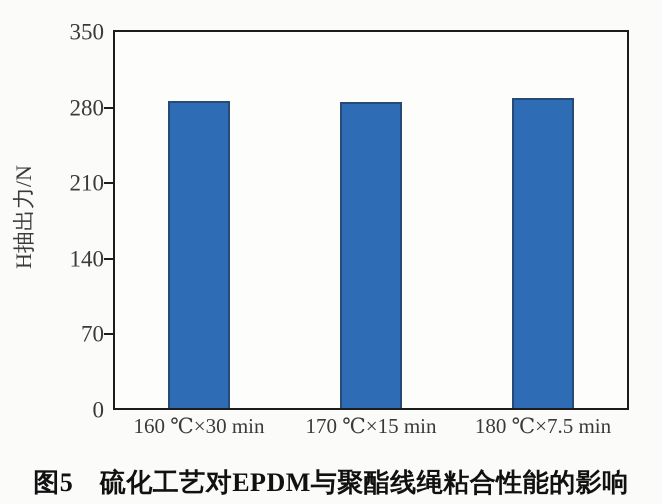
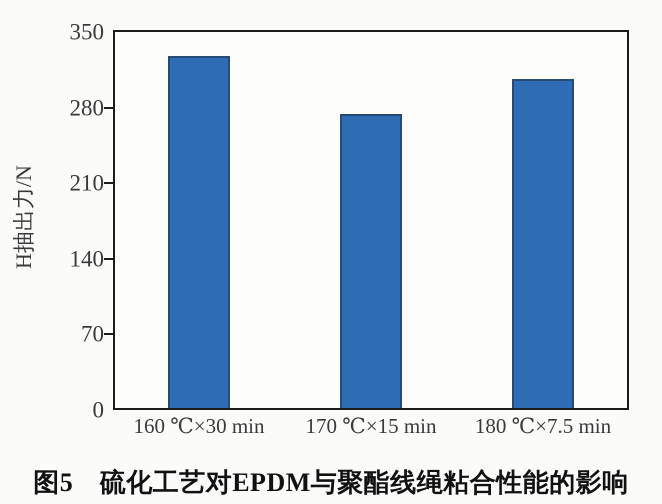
160 ℃×30 min: 284 -> 326
170 ℃×15 min: 283 -> 272
180 ℃×7.5 min: 287 -> 305
